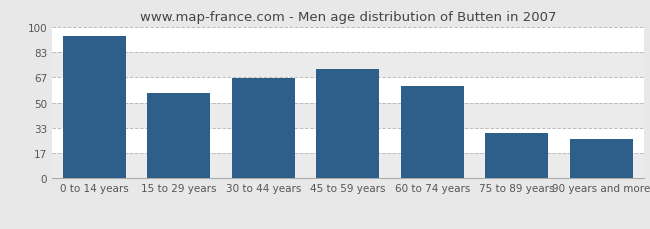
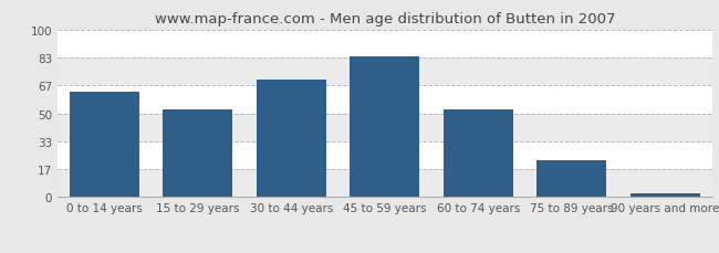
0 to 14 years: 94 -> 63
15 to 29 years: 56 -> 52
30 to 44 years: 66 -> 70
45 to 59 years: 72 -> 84
60 to 74 years: 61 -> 52
75 to 89 years: 30 -> 22
90 years and more: 26 -> 2
